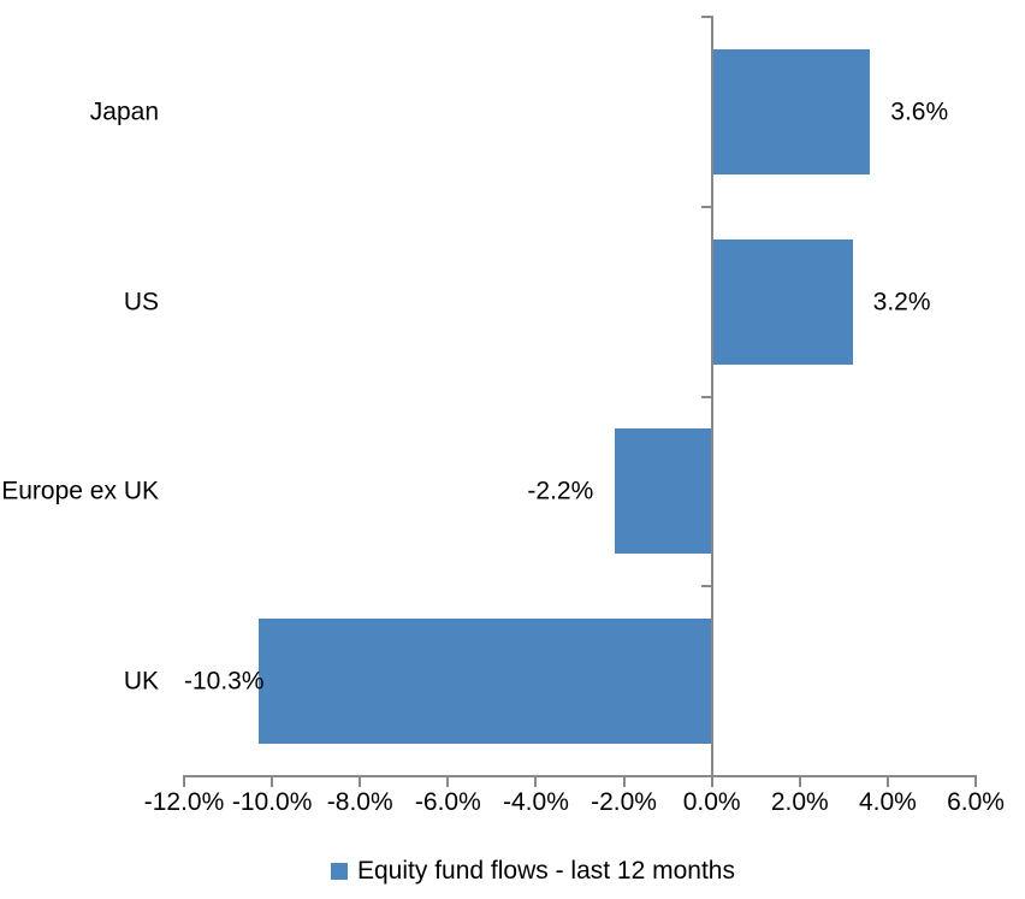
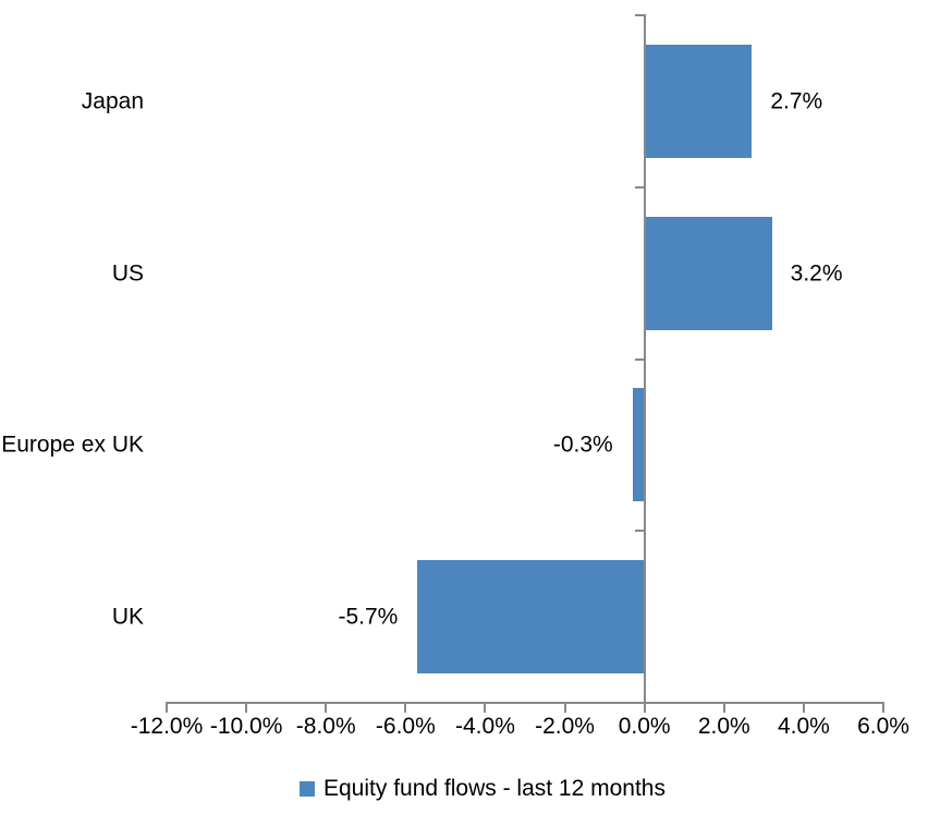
Japan: 3.6% -> 2.7%
Europe ex UK: -2.2% -> -0.3%
UK: -10.3% -> -5.7%
